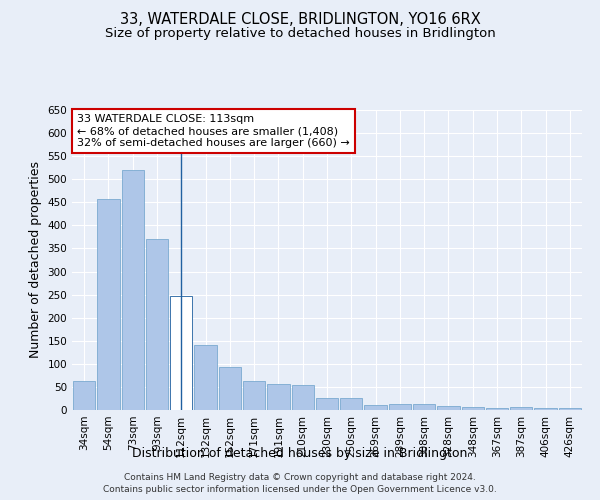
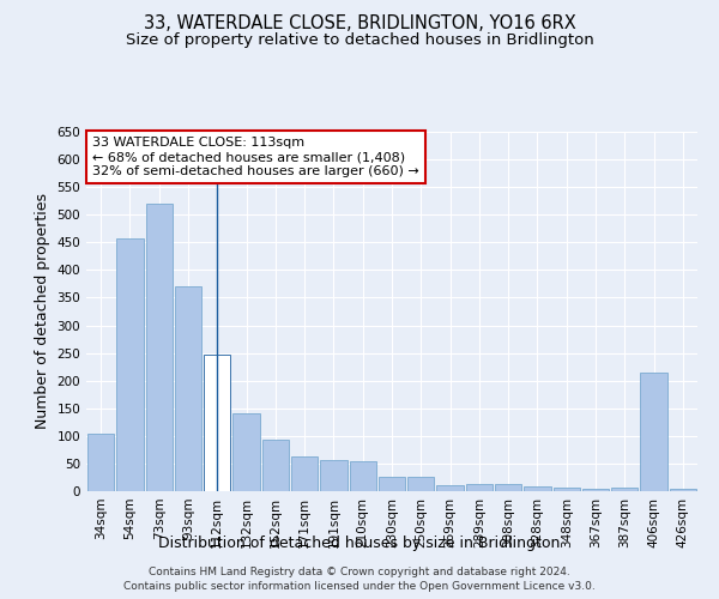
34sqm: 63 -> 105
406sqm: 5 -> 215
